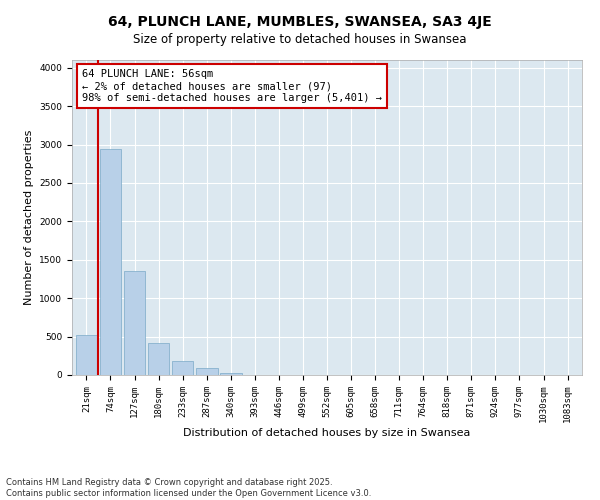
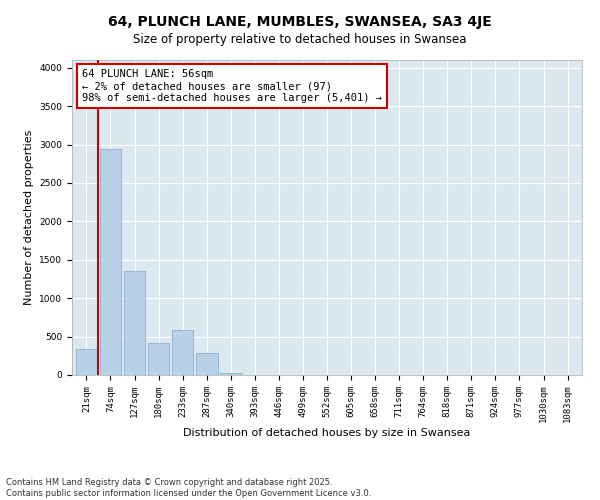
21sqm: 520 -> 340
233sqm: 180 -> 580
287sqm: 80 -> 280
